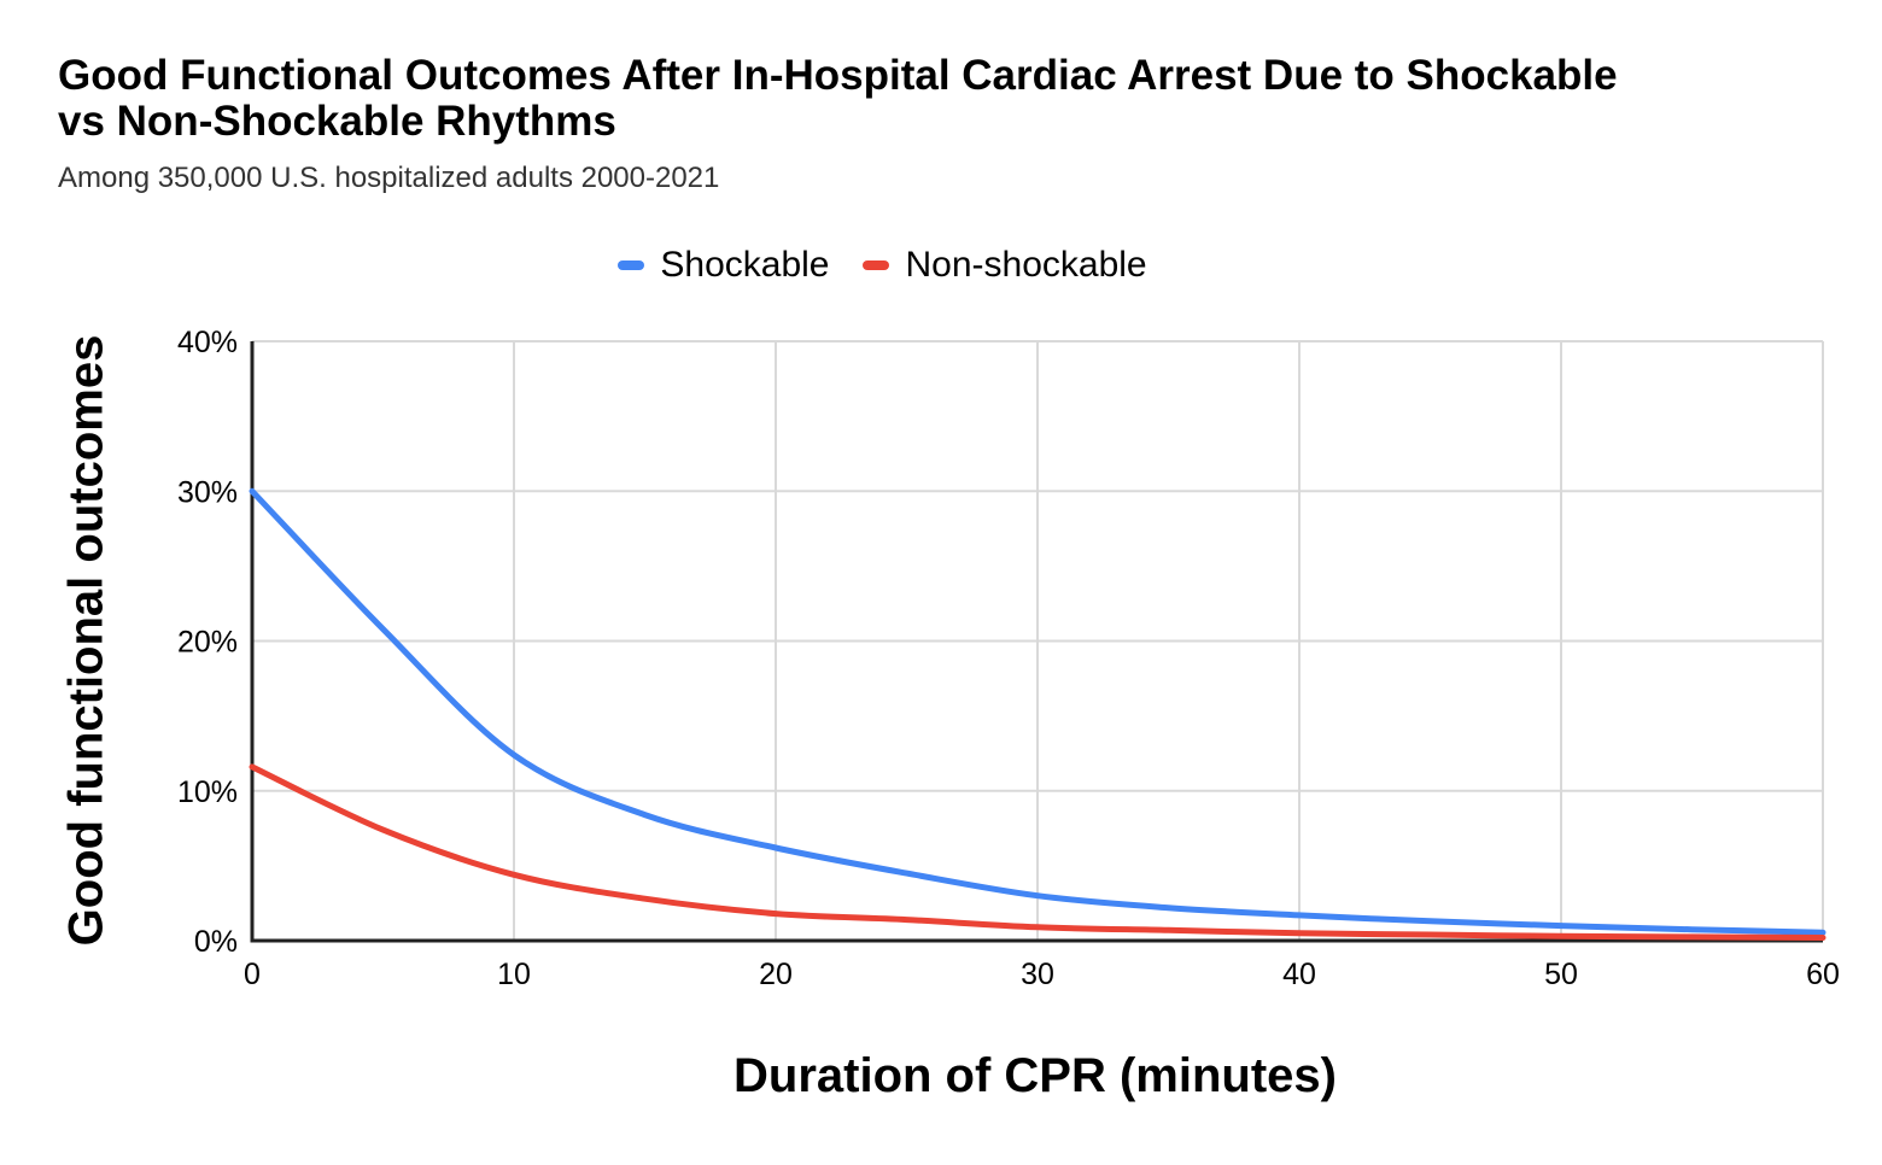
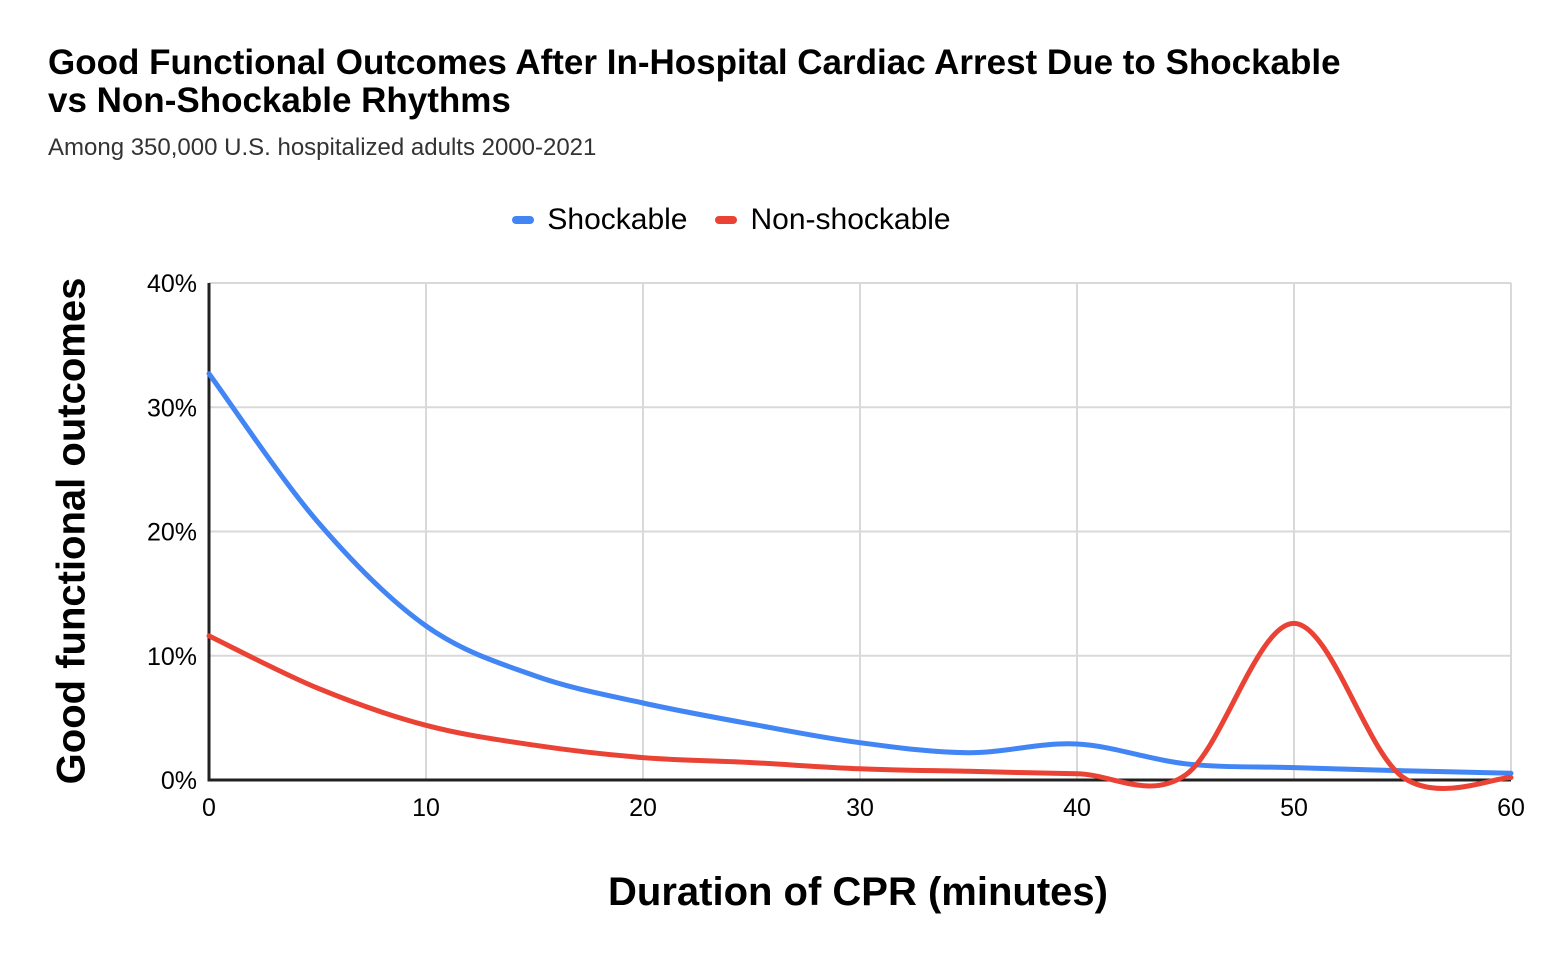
Shockable/0: 30.0% -> 32.7%
Shockable/40: 1.7% -> 2.9%
Non-shockable/50: 0.3% -> 12.6%
